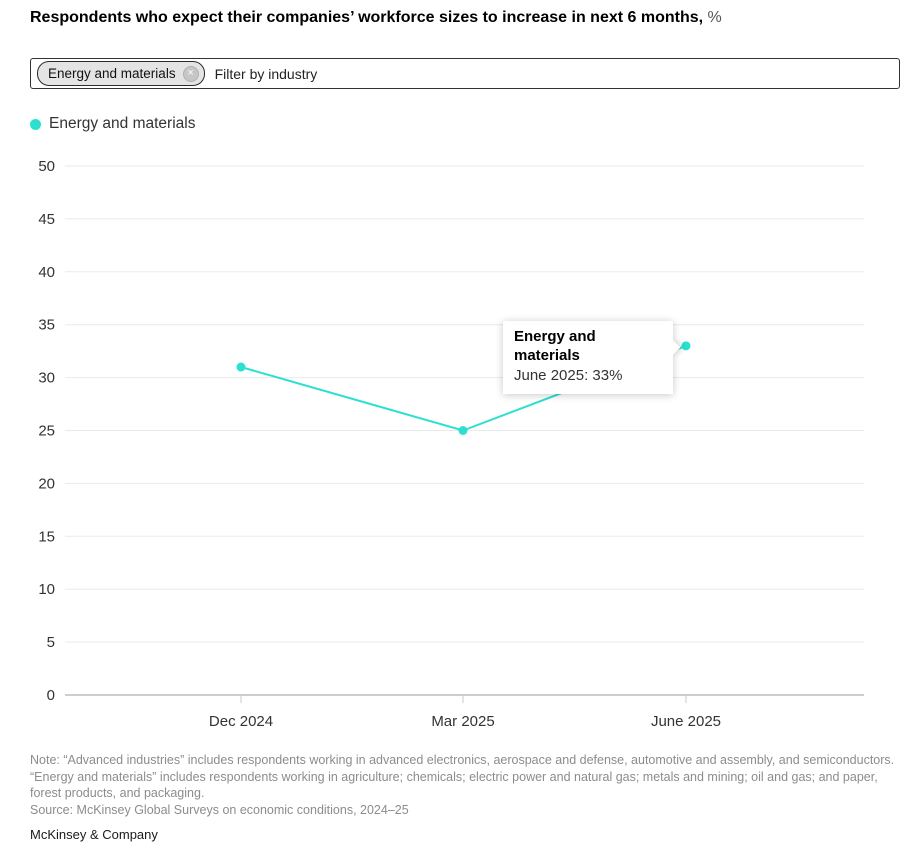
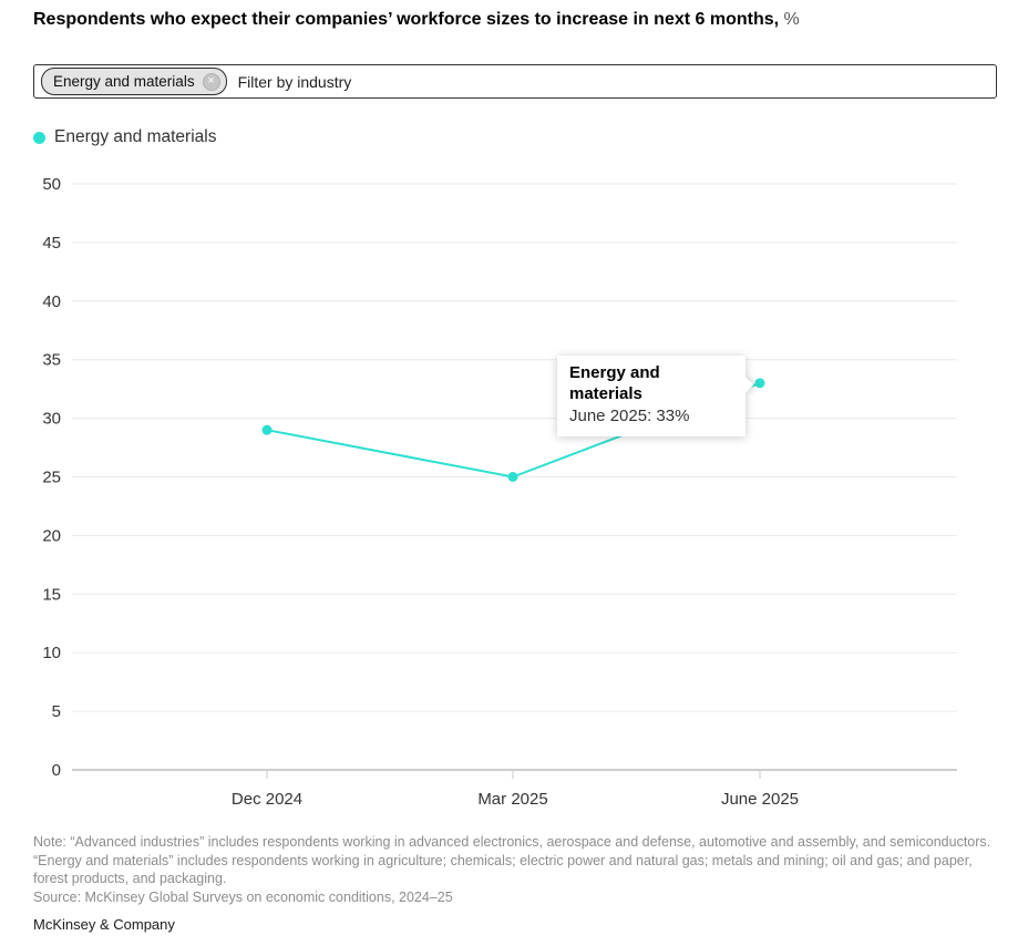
Dec 2024: 31 -> 29
